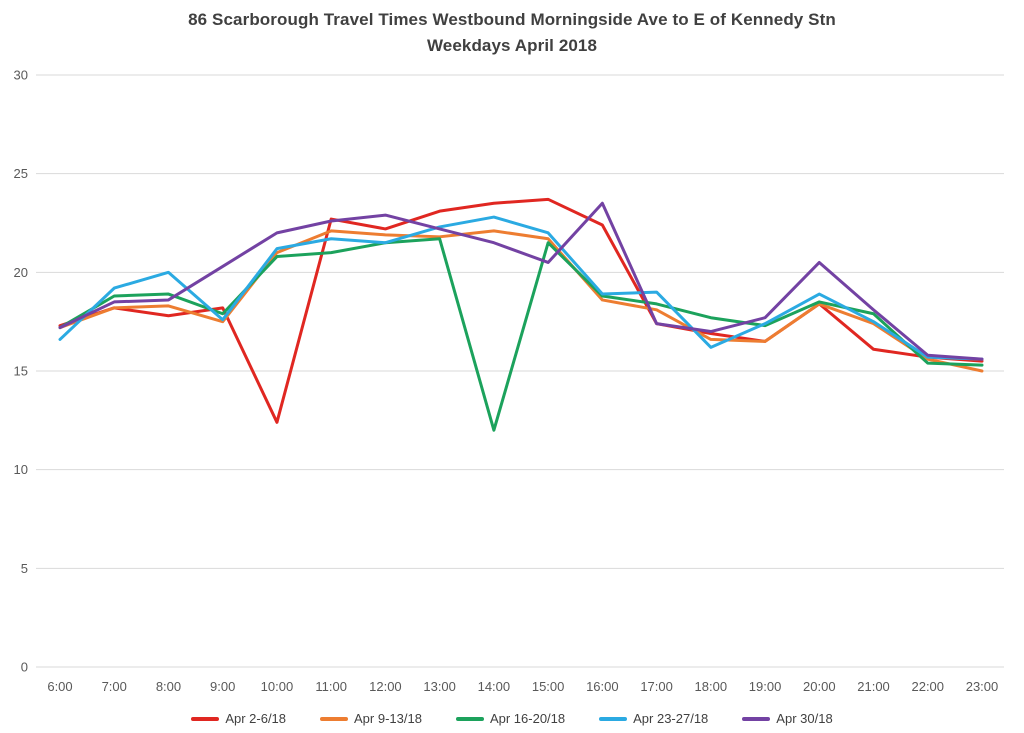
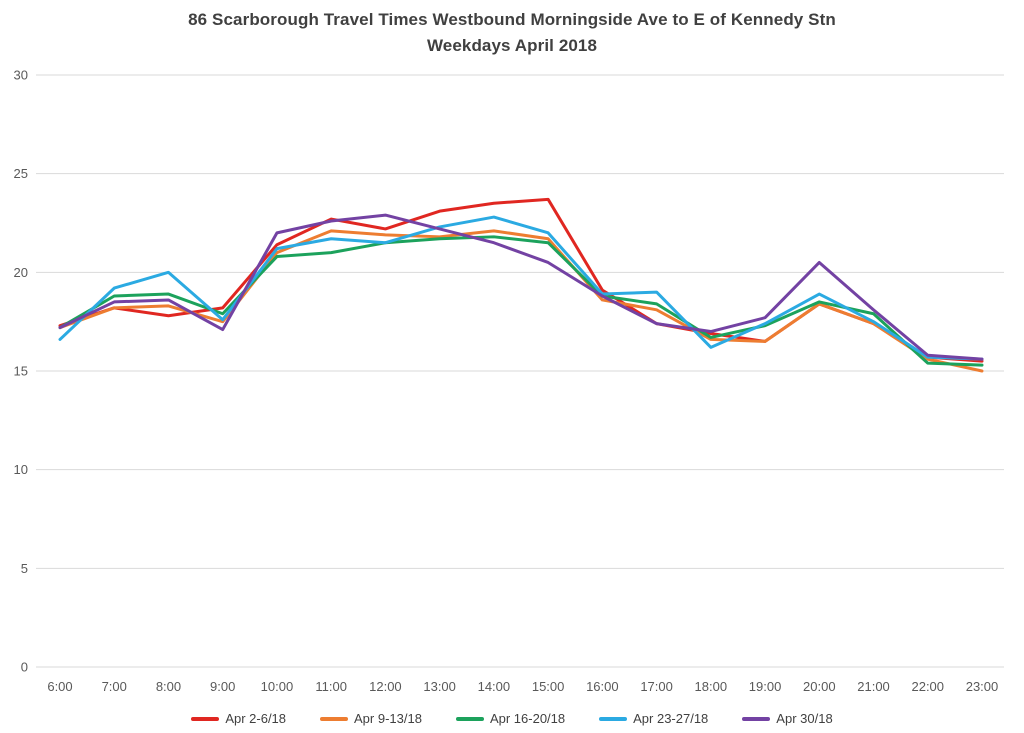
Apr 30/18/9:00: 20.3 -> 17.1
Apr 2-6/18/10:00: 12.4 -> 21.4
Apr 16-20/18/14:00: 12.0 -> 21.8
Apr 2-6/18/16:00: 22.4 -> 19.1
Apr 30/18/16:00: 23.5 -> 18.8
Apr 16-20/18/18:00: 17.7 -> 16.7
Apr 2-6/18/21:00: 16.1 -> 17.4
